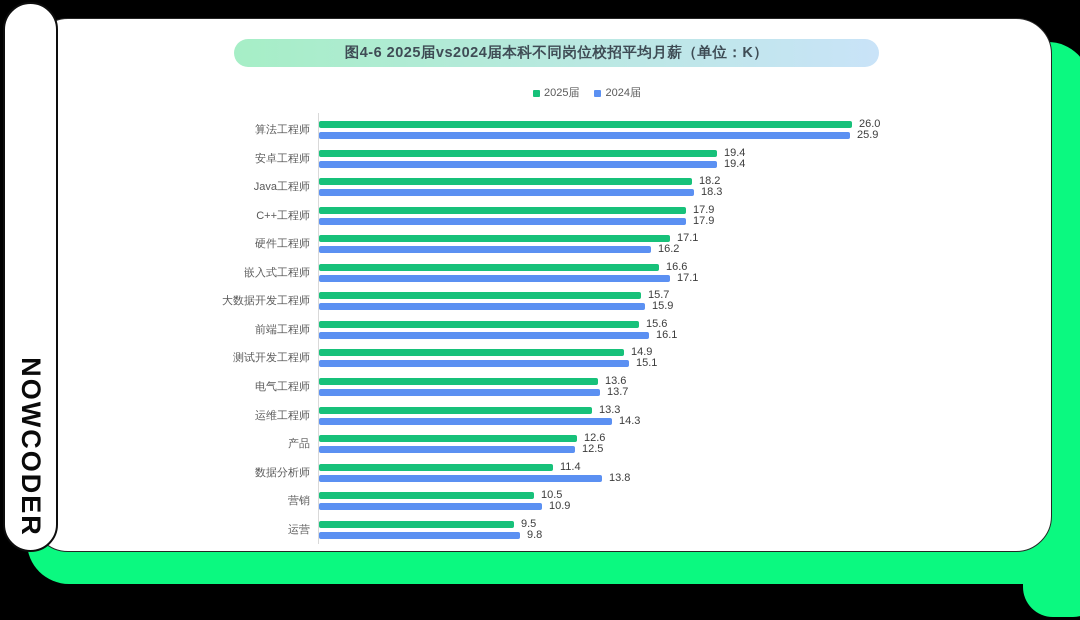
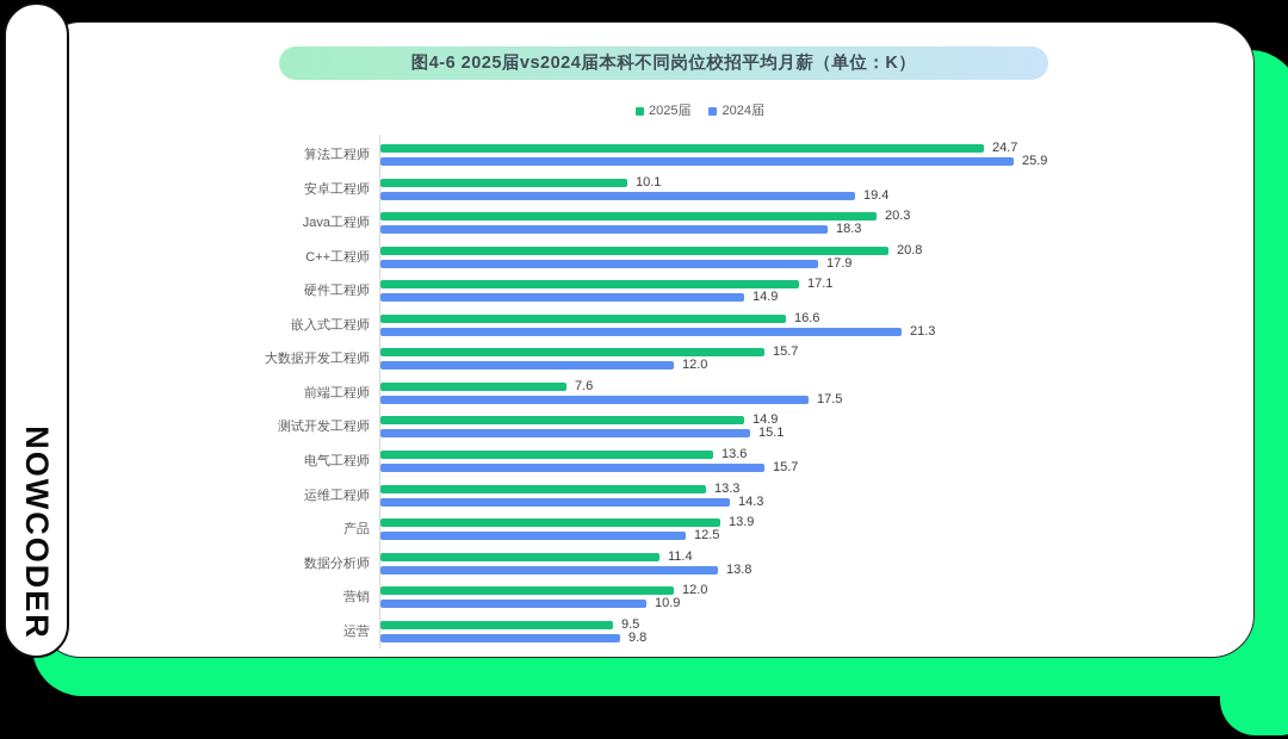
2025届/算法工程师: 26.0 -> 24.7
2025届/安卓工程师: 19.4 -> 10.1
2025届/Java工程师: 18.2 -> 20.3
2025届/C++工程师: 17.9 -> 20.8
2024届/硬件工程师: 16.2 -> 14.9
2024届/嵌入式工程师: 17.1 -> 21.3
2024届/大数据开发工程师: 15.9 -> 12.0
2025届/前端工程师: 15.6 -> 7.6
2024届/前端工程师: 16.1 -> 17.5
2024届/电气工程师: 13.7 -> 15.7
2025届/产品: 12.6 -> 13.9
2025届/营销: 10.5 -> 12.0
